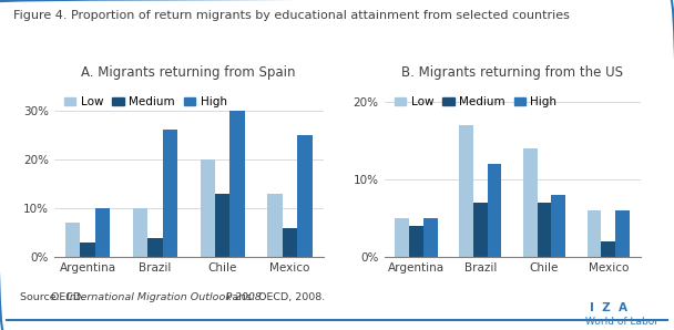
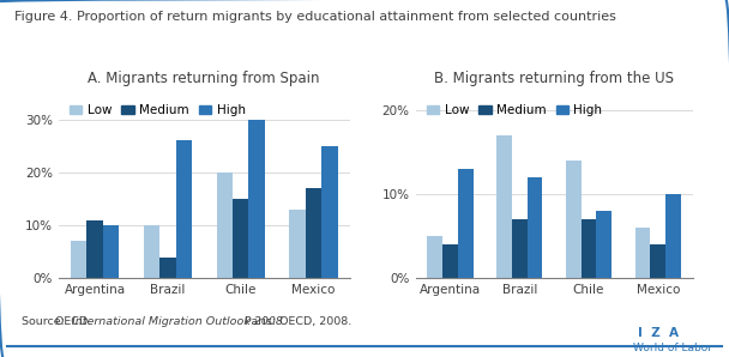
A. Migrants returning from Spain/Medium/Argentina: 3% -> 11%
A. Migrants returning from Spain/Medium/Chile: 13% -> 15%
A. Migrants returning from Spain/Medium/Mexico: 6% -> 17%
B. Migrants returning from the US/High/Argentina: 5% -> 13%
B. Migrants returning from the US/Medium/Mexico: 2% -> 4%
B. Migrants returning from the US/High/Mexico: 6% -> 10%
